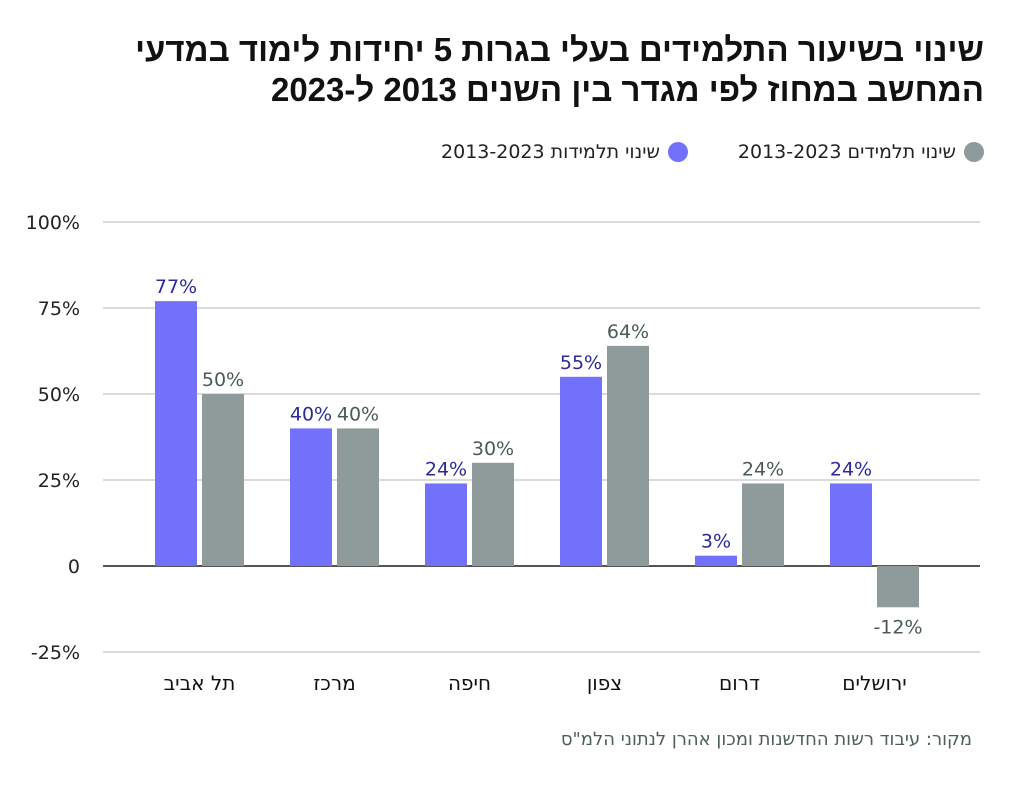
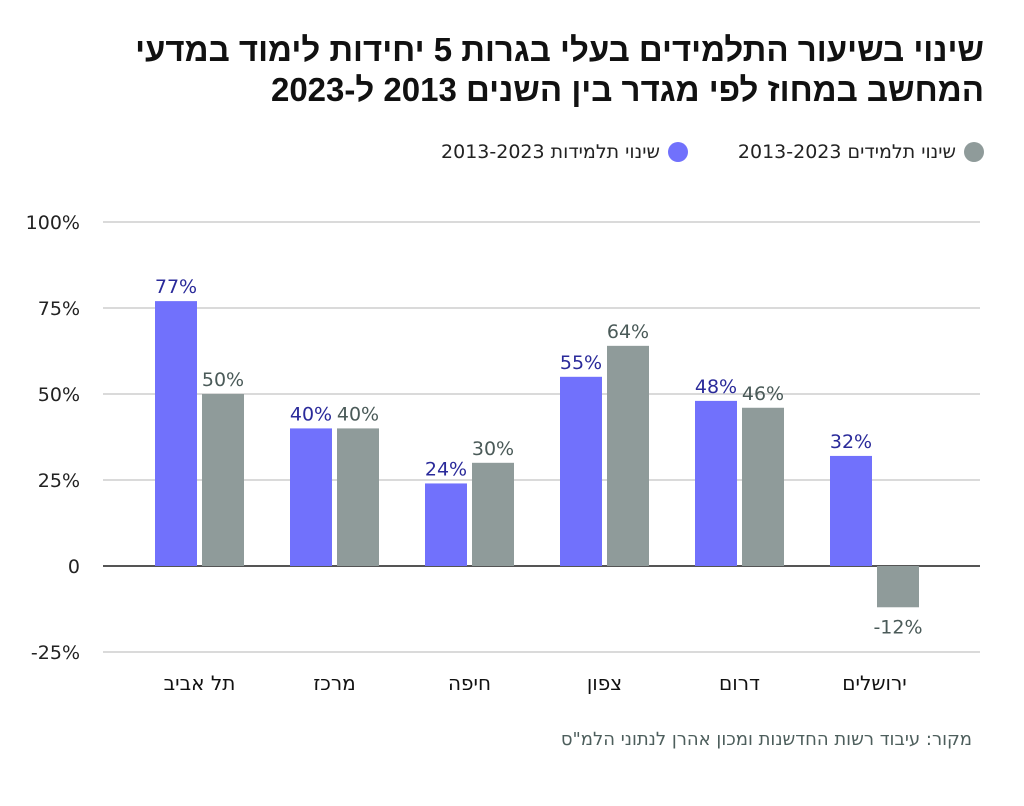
שינוי תלמידות 2013-2023/דרום: 3% -> 48%
שינוי תלמידים 2013-2023/דרום: 24% -> 46%
שינוי תלמידות 2013-2023/ירושלים: 24% -> 32%
